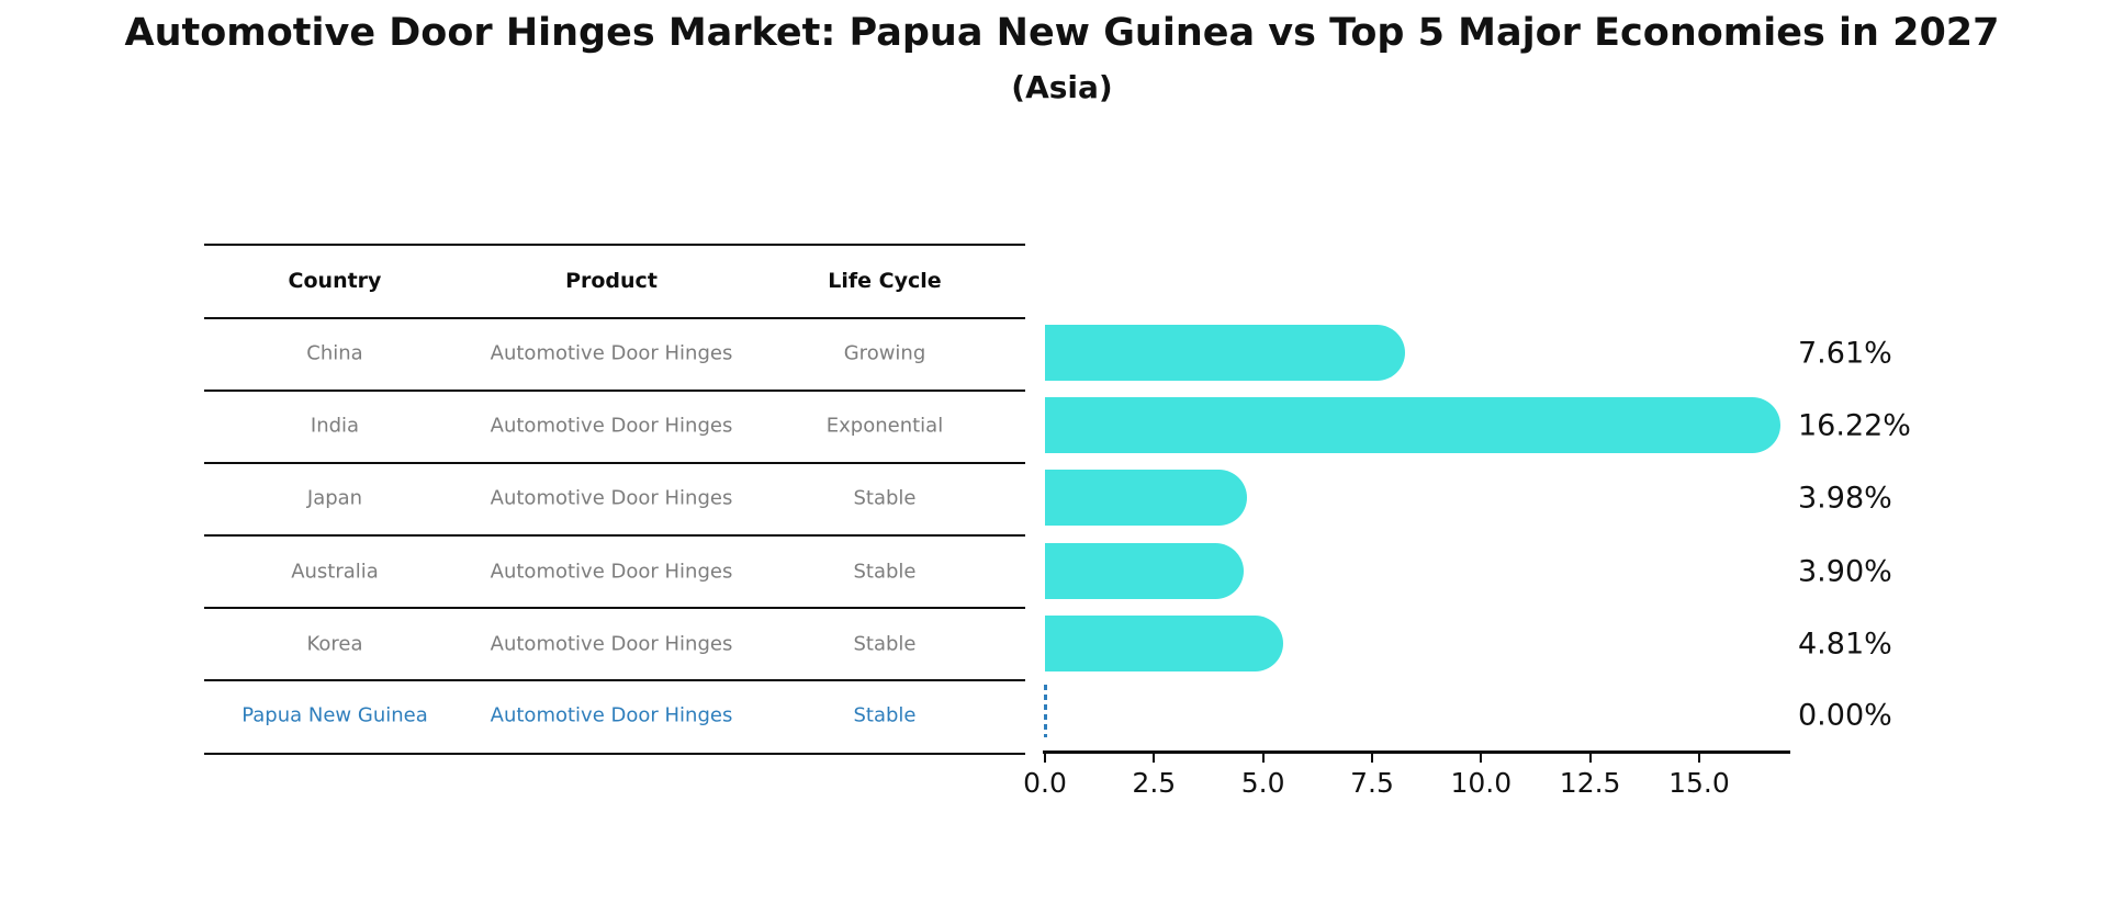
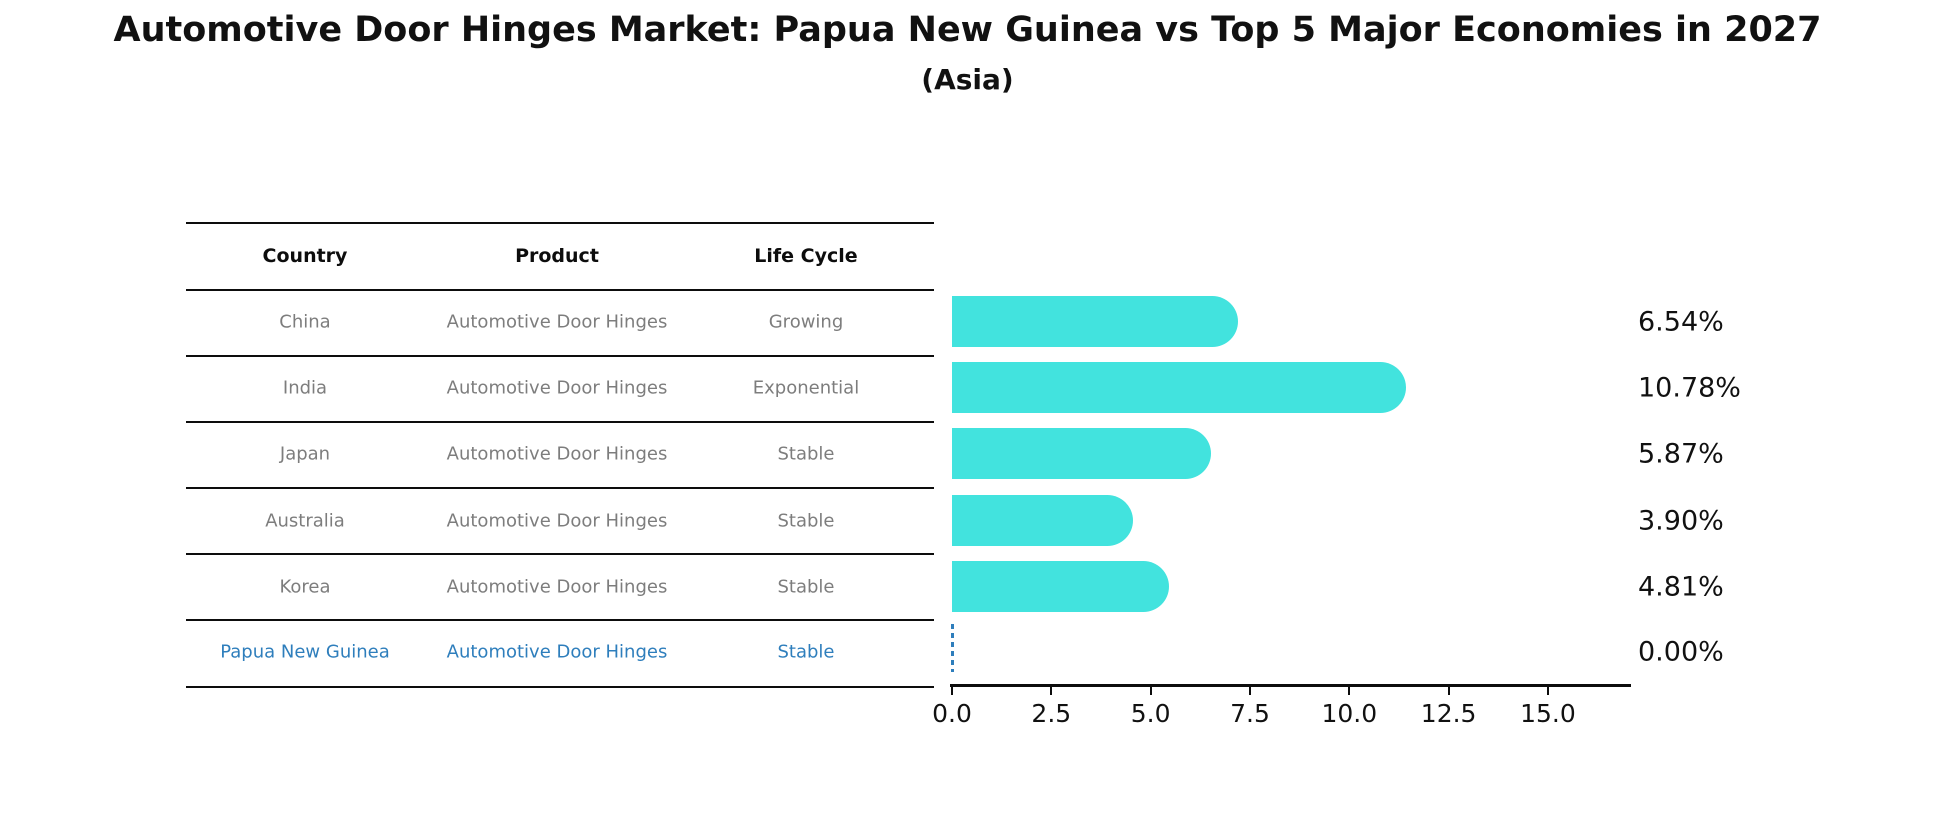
China: 7.61% -> 6.54%
India: 16.22% -> 10.78%
Japan: 3.98% -> 5.87%
